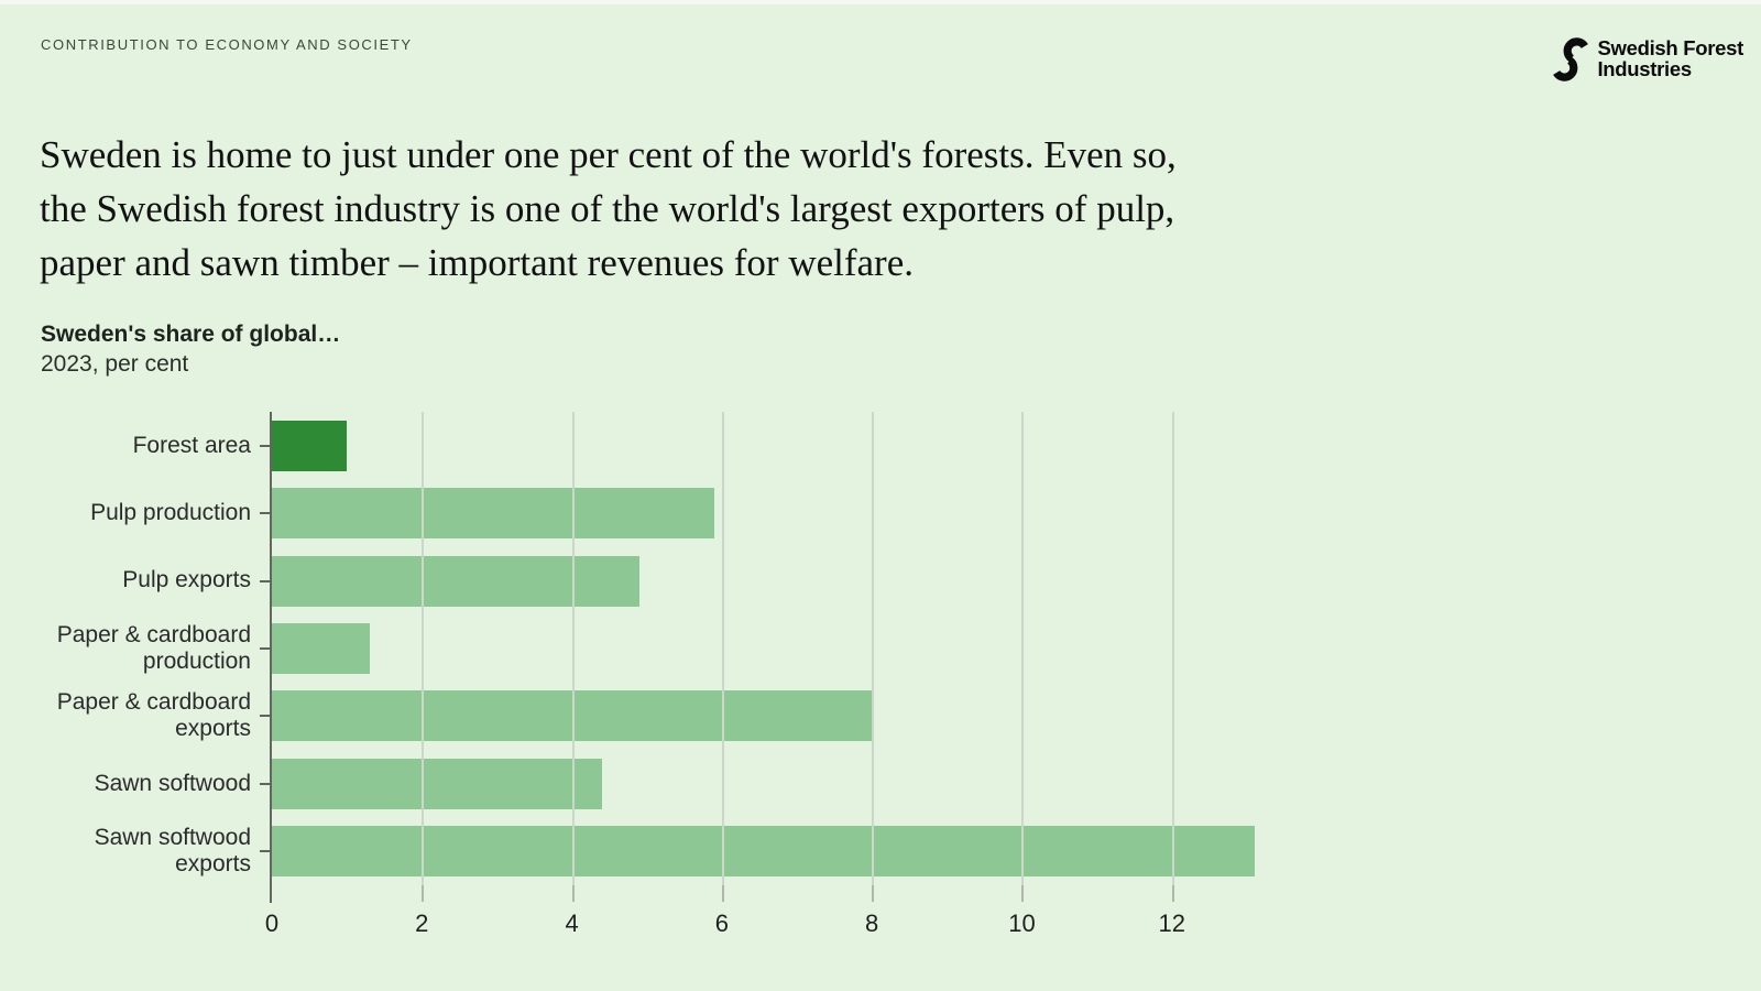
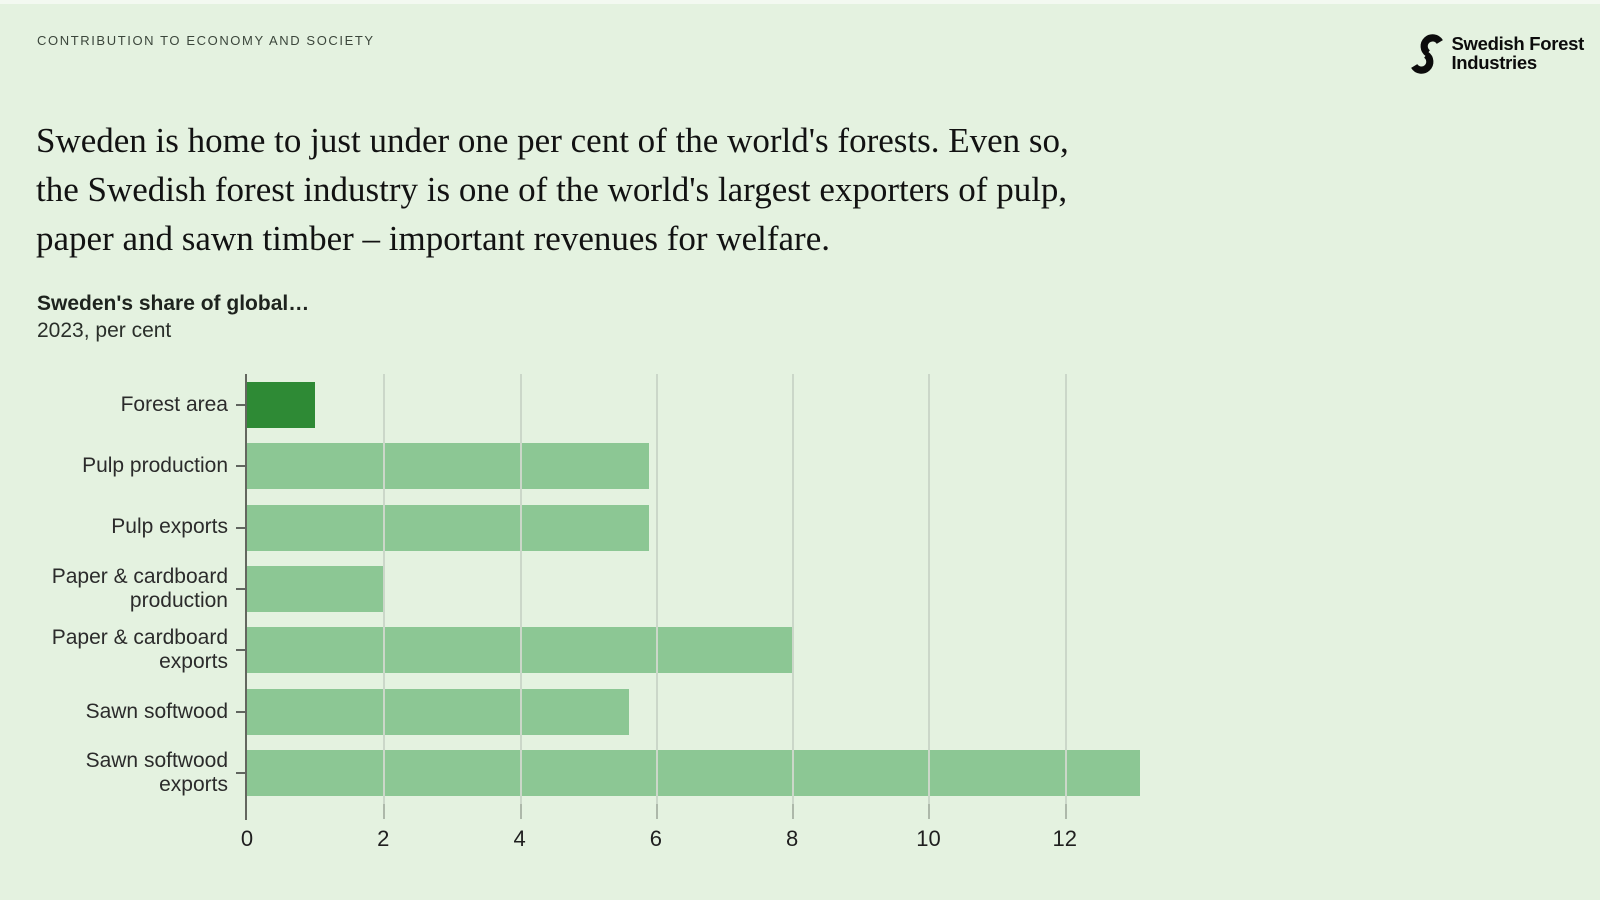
Pulp exports: 4.9 -> 5.9
Paper & cardboard production: 1.3 -> 2.0
Sawn softwood: 4.4 -> 5.6
